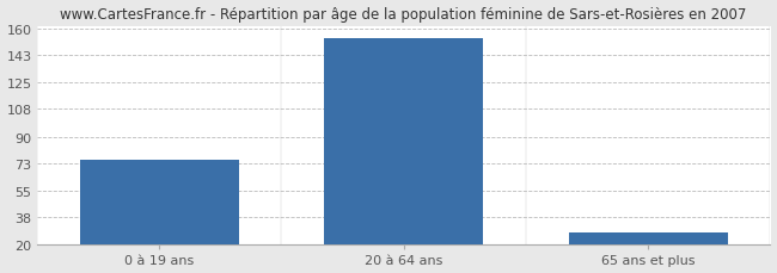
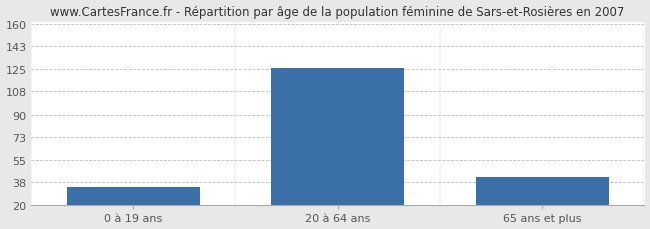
0 à 19 ans: 75 -> 34
20 à 64 ans: 154 -> 126
65 ans et plus: 28 -> 42
